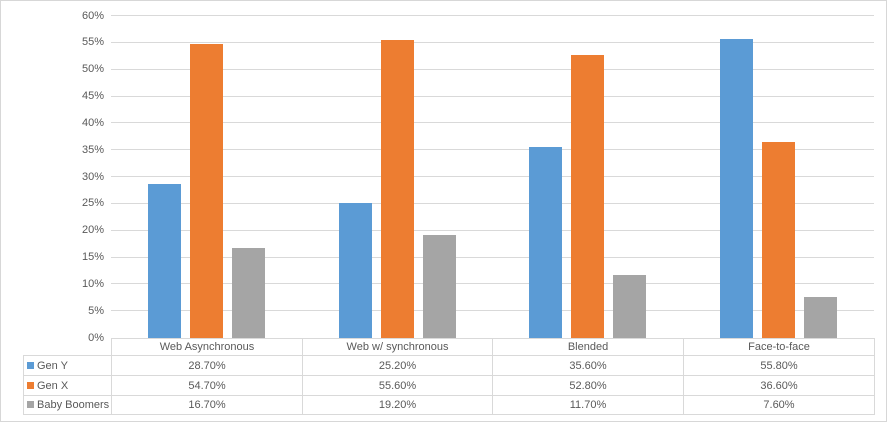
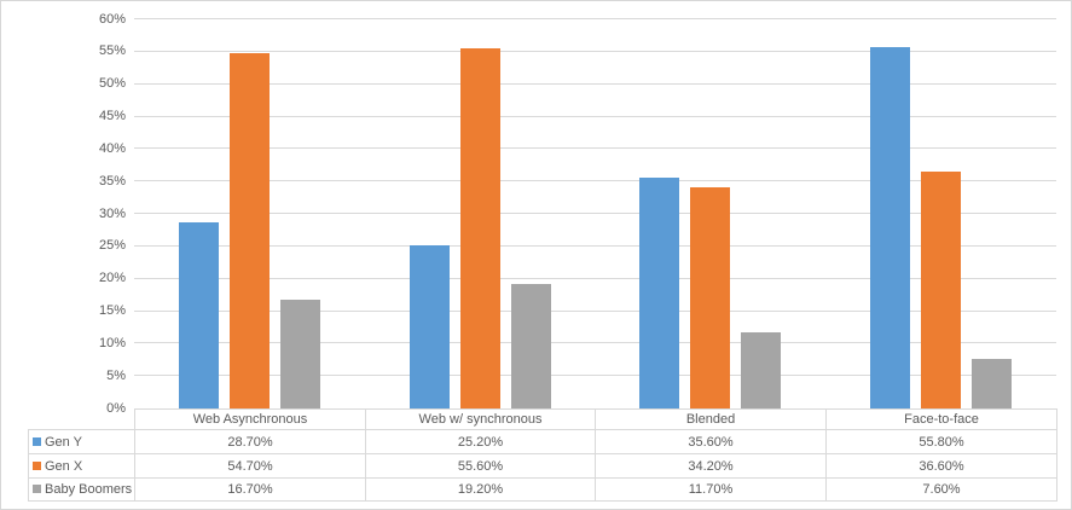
Gen X/Blended: 52.80% -> 34.20%
